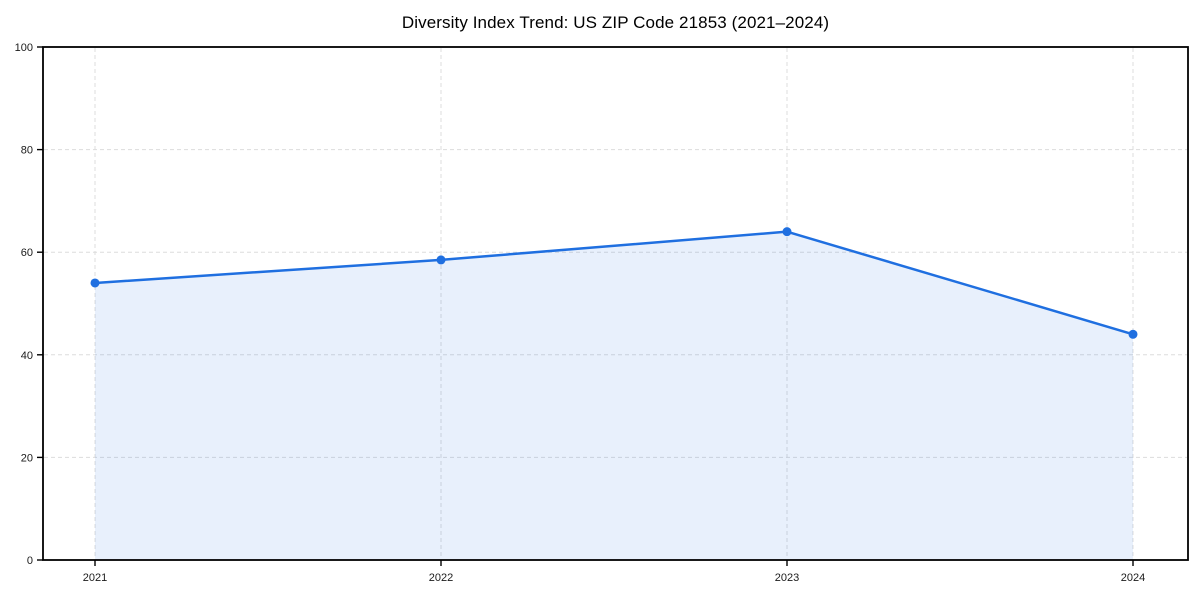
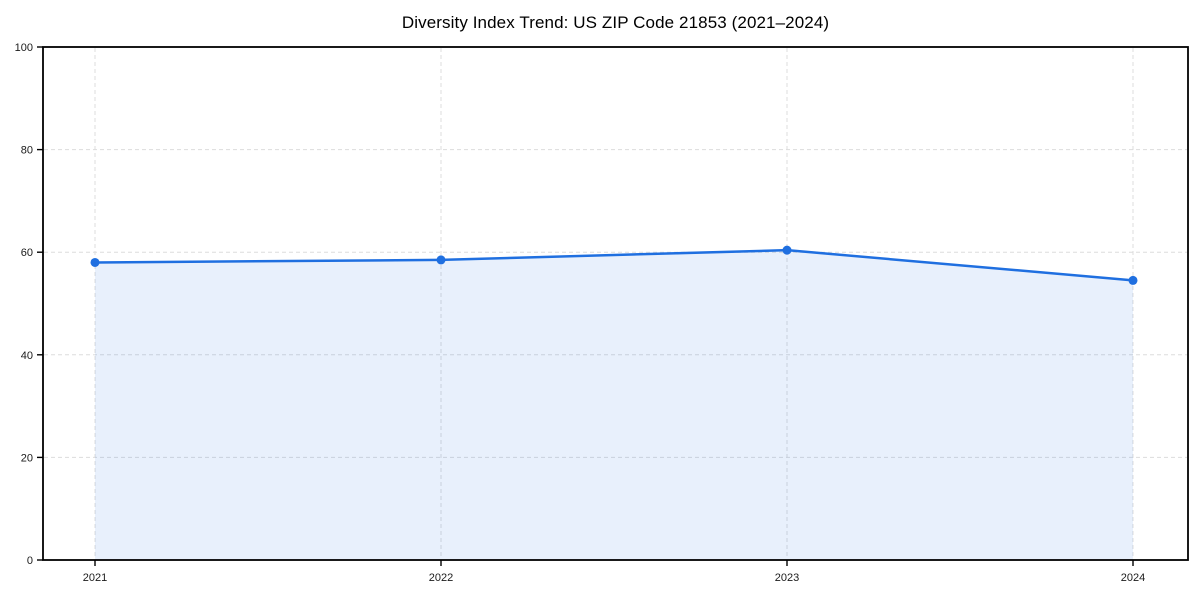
2021: 54 -> 58
2023: 64 -> 60
2024: 44 -> 54
